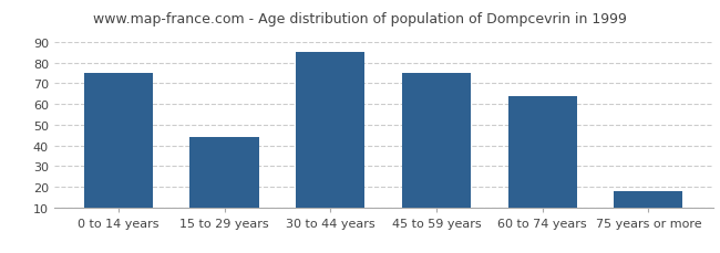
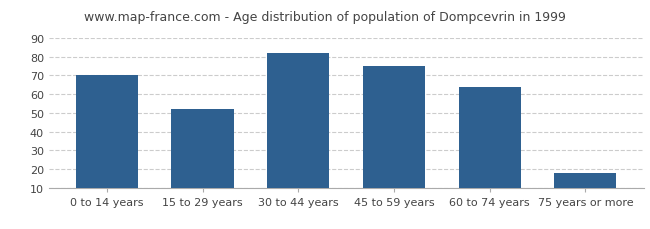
0 to 14 years: 75 -> 70
15 to 29 years: 44 -> 52
30 to 44 years: 85 -> 82
